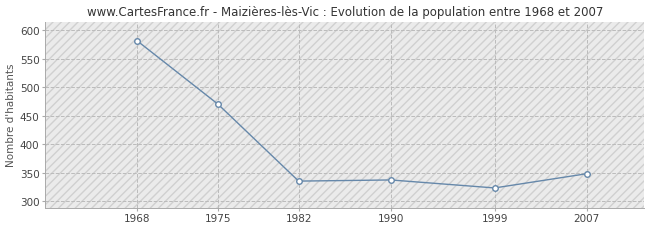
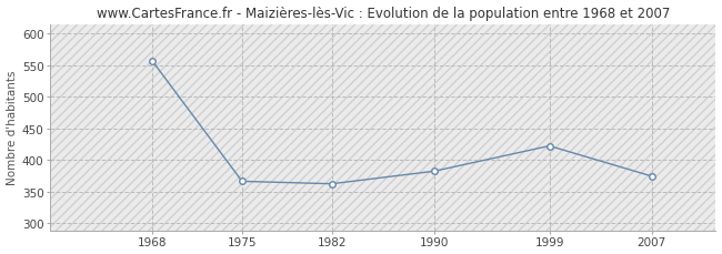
1968: 581 -> 556
1975: 470 -> 366
1982: 335 -> 362
1990: 337 -> 382
1999: 323 -> 422
2007: 348 -> 374
